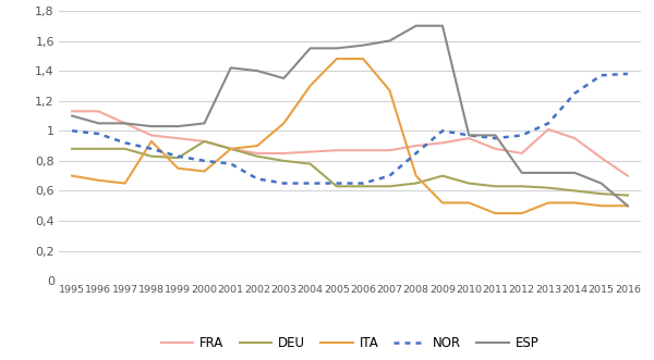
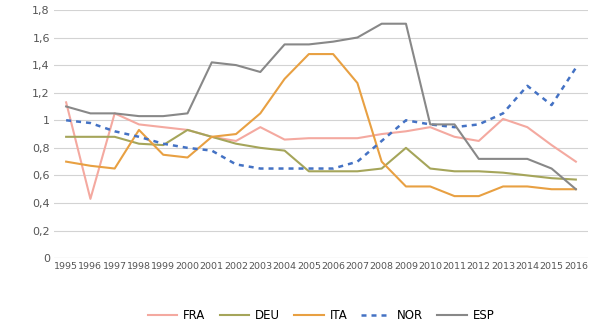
FRA/1996: 1,13 -> 0,43
FRA/2003: 0,85 -> 0,95
DEU/2009: 0,70 -> 0,80
NOR/2015: 1,37 -> 1,11
